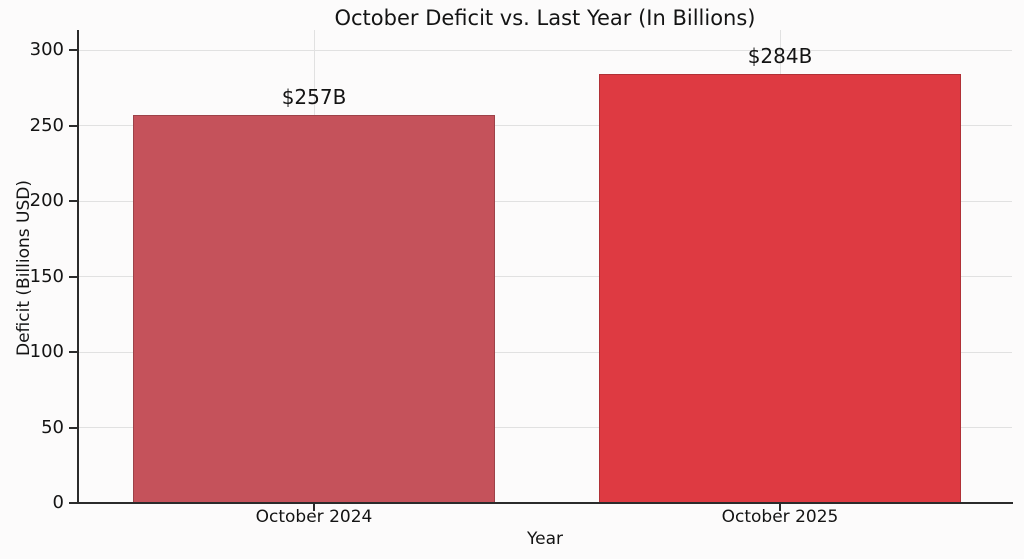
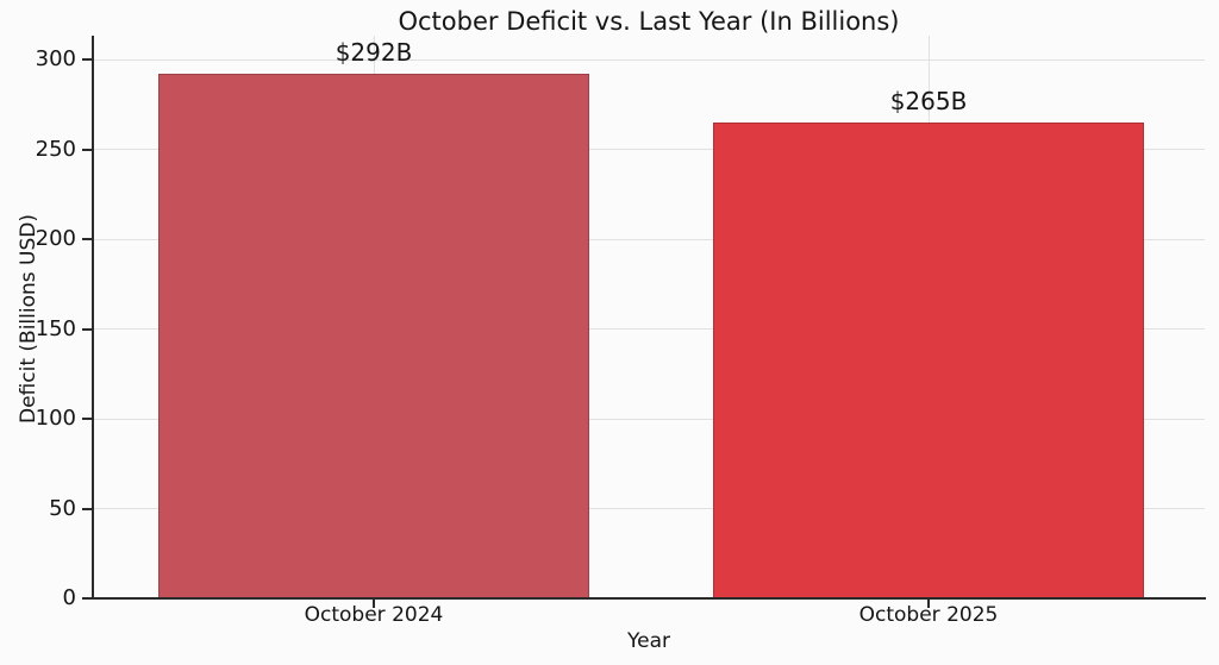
October 2024: $257B -> $292B
October 2025: $284B -> $265B
